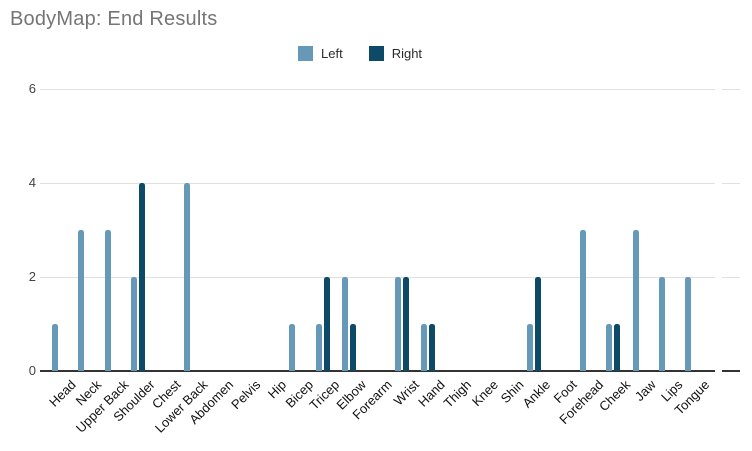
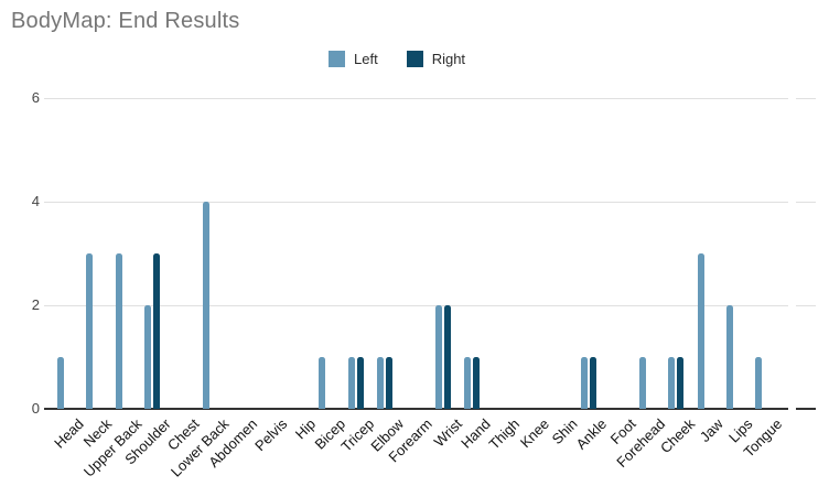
Right/Shoulder: 4 -> 3
Right/Tricep: 2 -> 1
Left/Elbow: 2 -> 1
Right/Ankle: 2 -> 1
Left/Forehead: 3 -> 1
Left/Tongue: 2 -> 1
